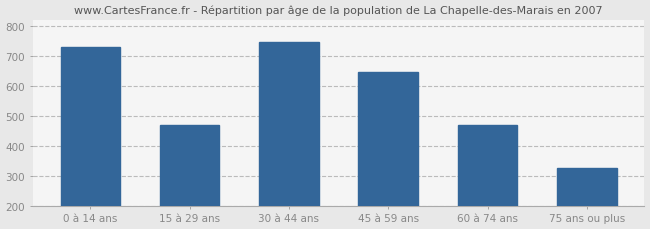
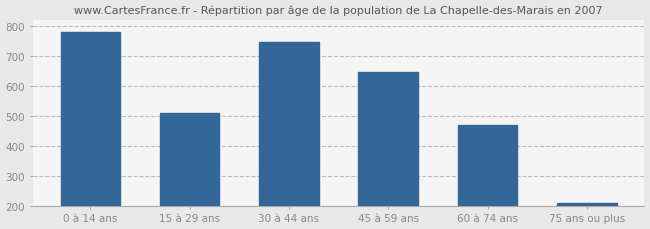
0 à 14 ans: 730 -> 780
15 à 29 ans: 470 -> 510
75 ans ou plus: 325 -> 210
